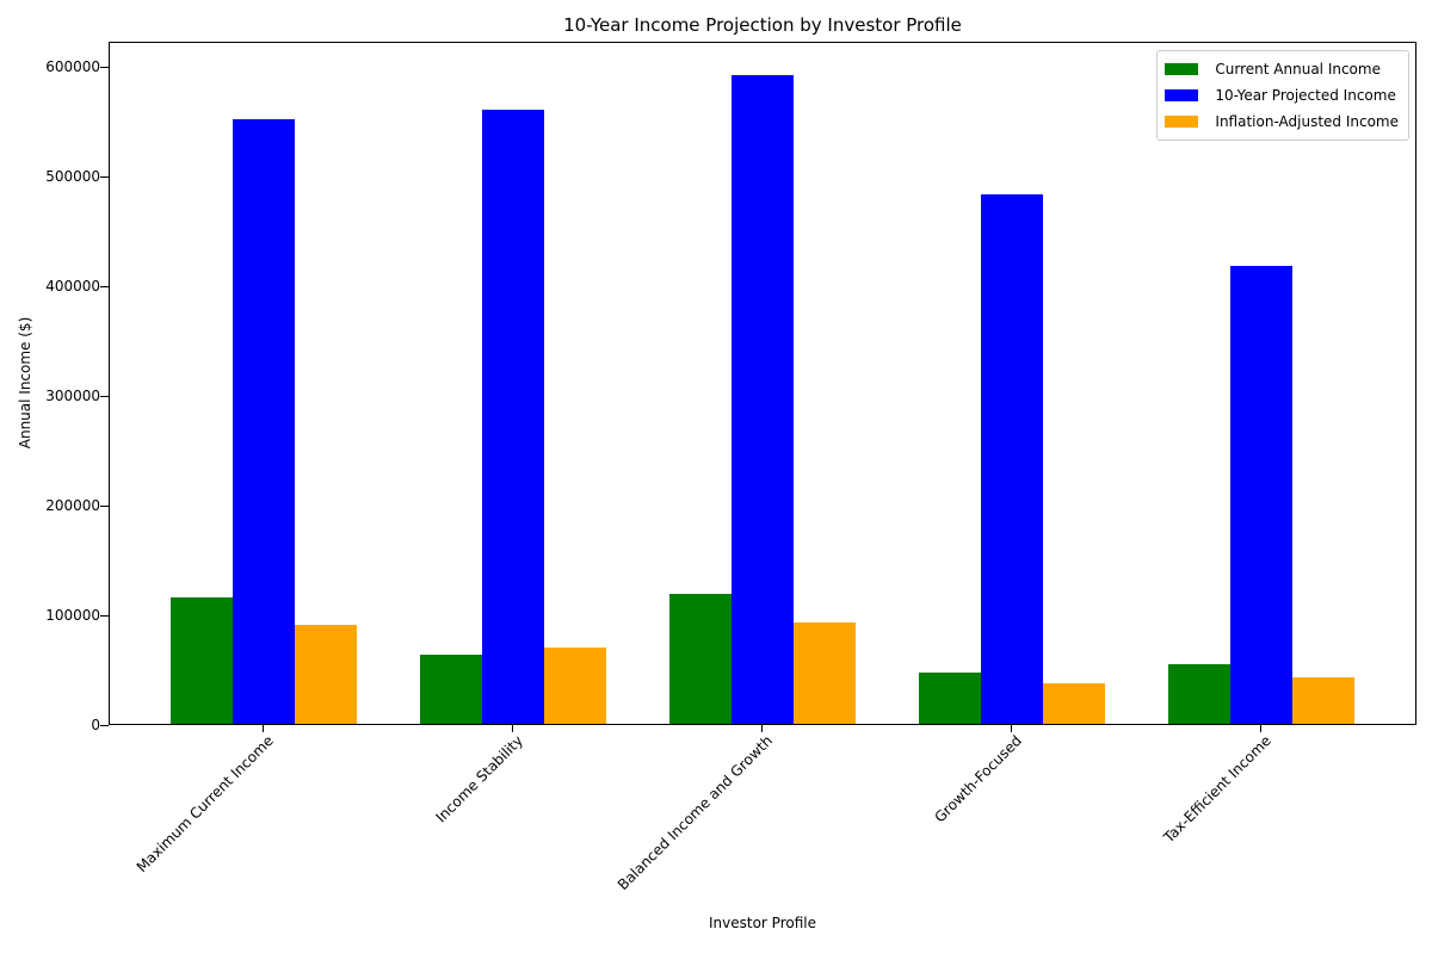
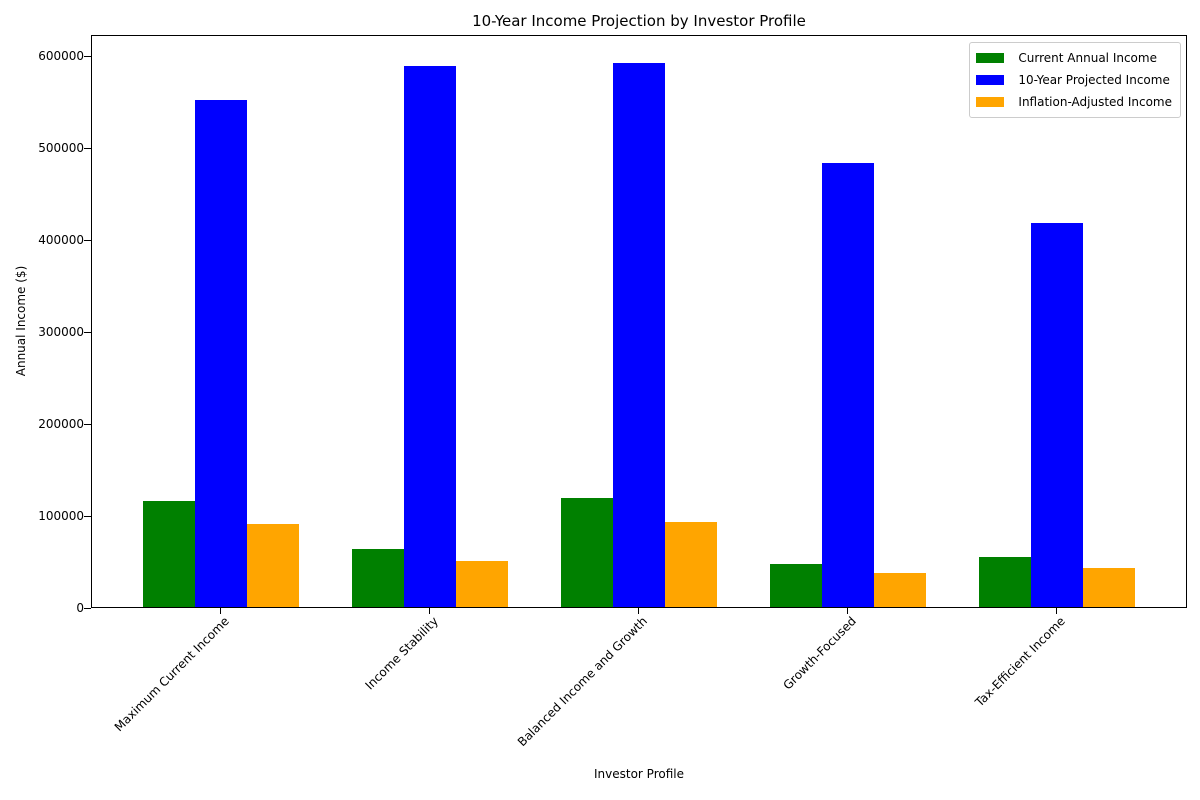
10-Year Projected Income/Income Stability: 560000 -> 590000
Inflation-Adjusted Income/Income Stability: 70000 -> 50000
